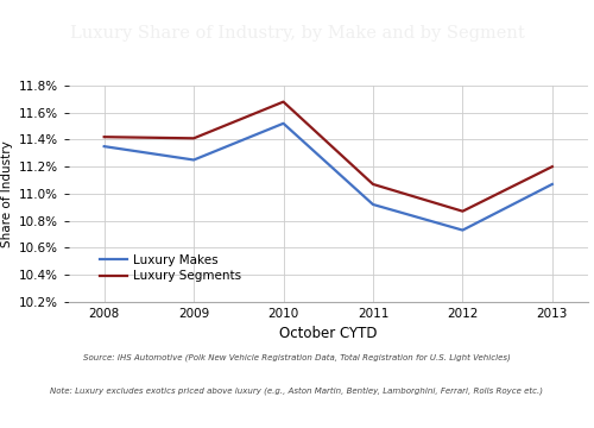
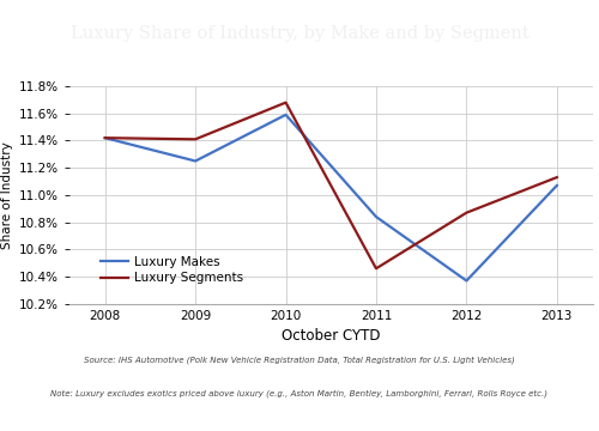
Luxury Makes/2008: 11.35% -> 11.42%
Luxury Makes/2010: 11.52% -> 11.59%
Luxury Makes/2011: 10.92% -> 10.84%
Luxury Segments/2011: 11.07% -> 10.46%
Luxury Makes/2012: 10.73% -> 10.37%
Luxury Segments/2013: 11.20% -> 11.13%
